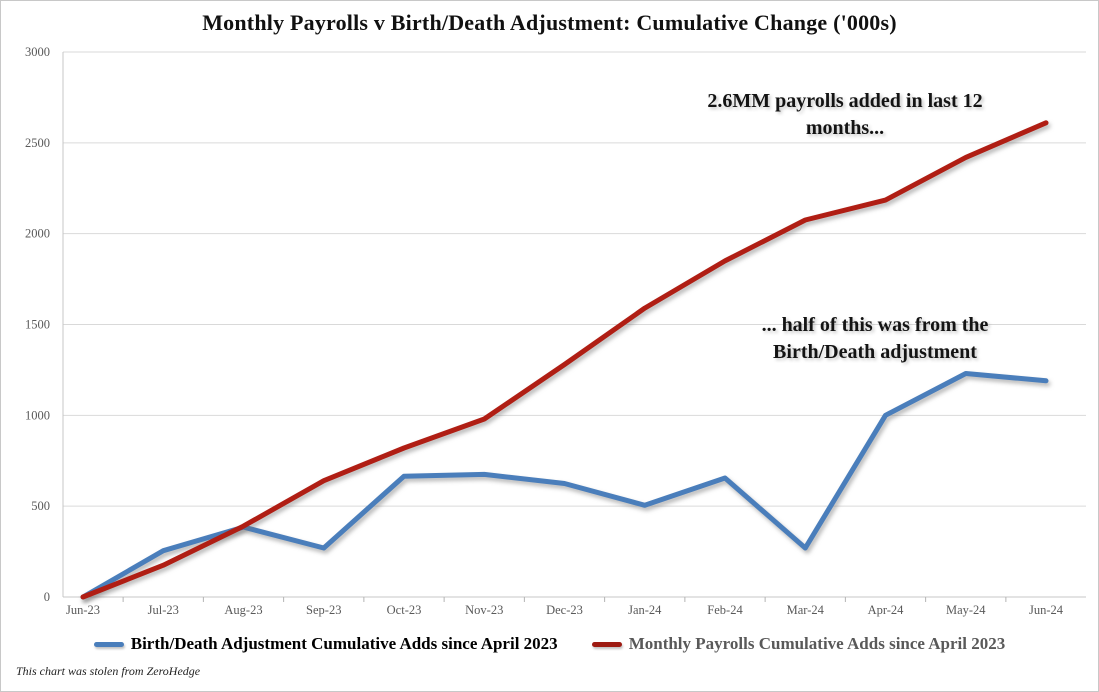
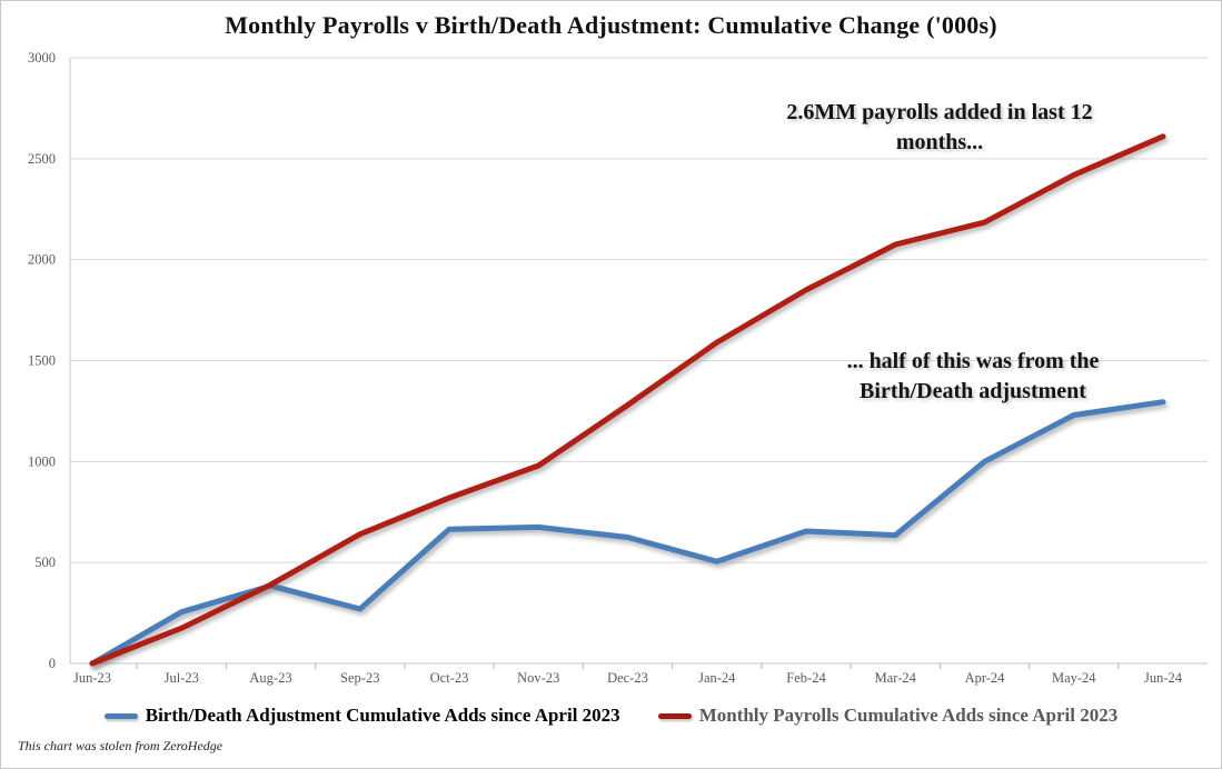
Birth/Death Adjustment Cumulative Adds since April 2023/Mar-24: 270 -> 640
Birth/Death Adjustment Cumulative Adds since April 2023/Jun-24: 1190 -> 1300
